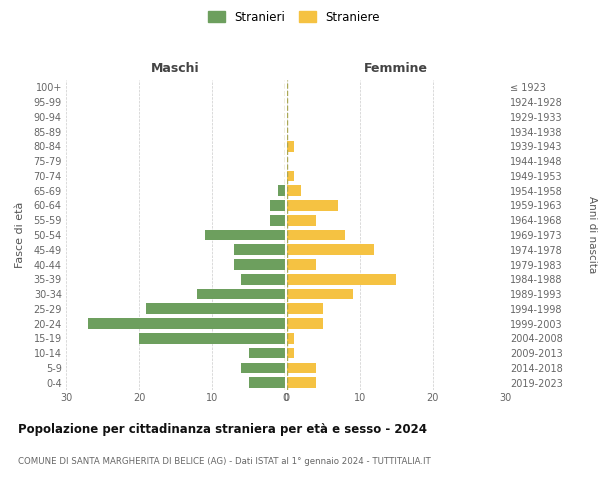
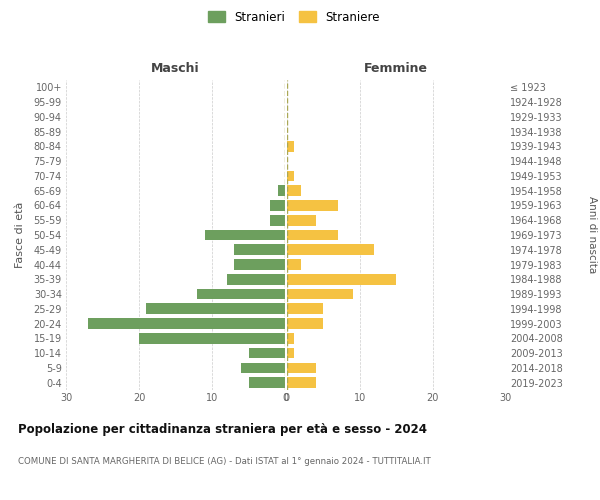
Maschi/35-39: 6 -> 8
Femmine/1969-1973: 8 -> 7
Femmine/1979-1983: 4 -> 2
